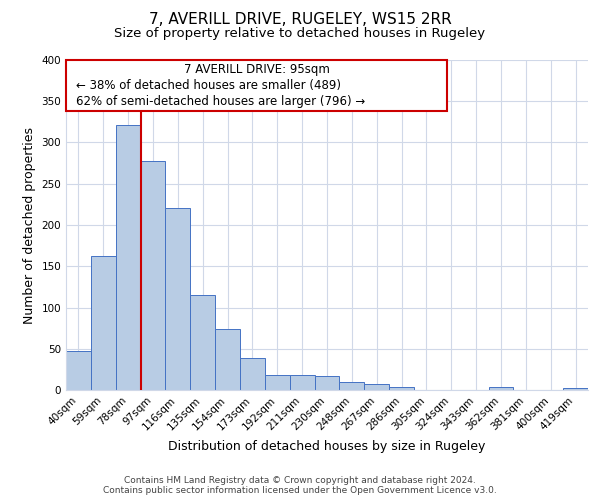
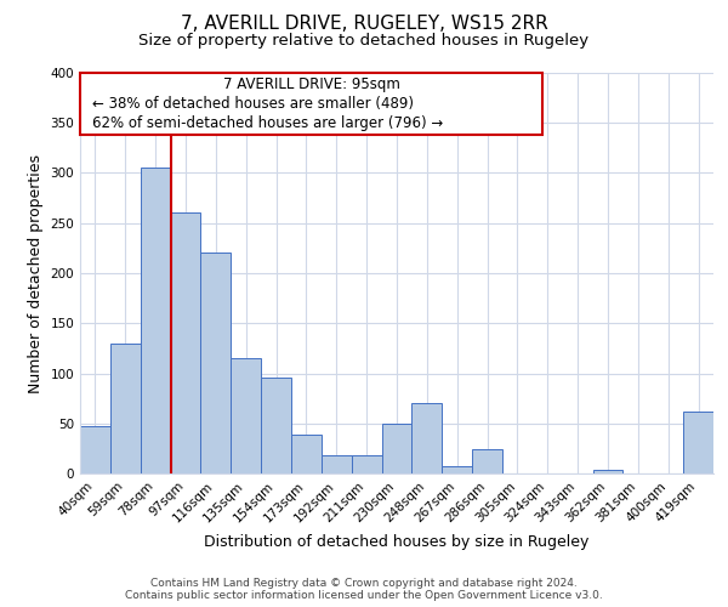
59sqm: 162 -> 130
78sqm: 321 -> 306
97sqm: 278 -> 260
154sqm: 74 -> 96
230sqm: 17 -> 50
248sqm: 10 -> 70
286sqm: 4 -> 24
419sqm: 2 -> 62
